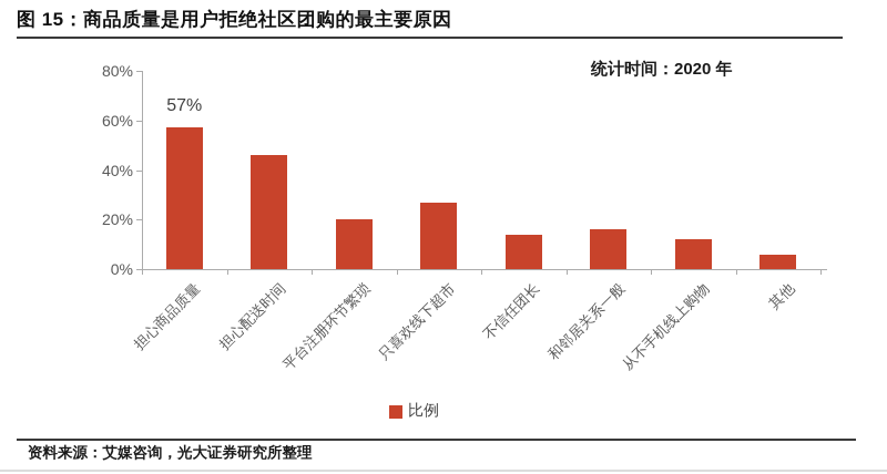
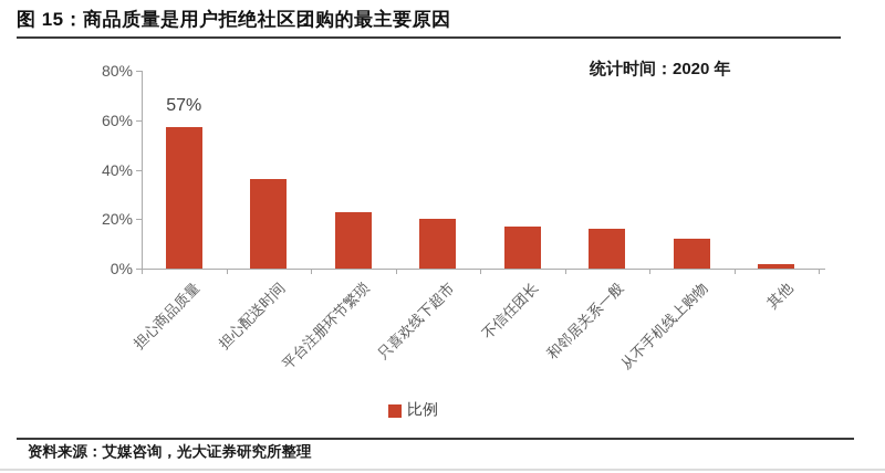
担心配送时间: 46% -> 36%
平台注册环节繁琐: 20% -> 23%
只喜欢线下超市: 27% -> 20%
不信任团长: 14% -> 17%
其他: 6% -> 2%
